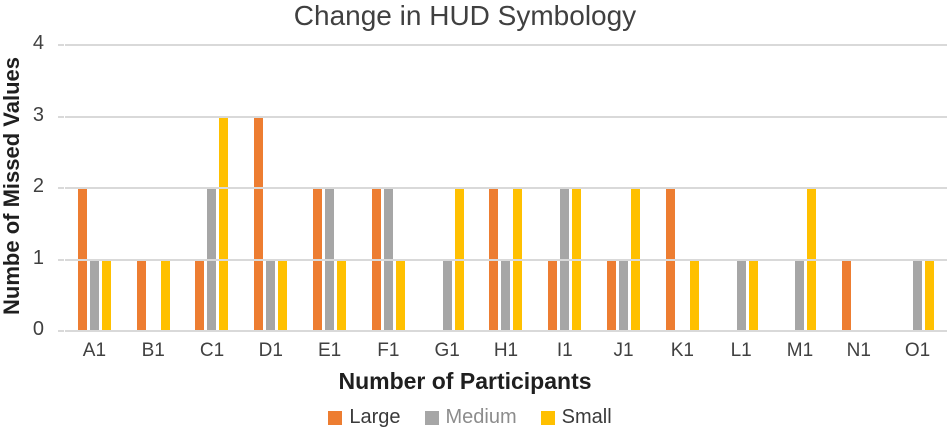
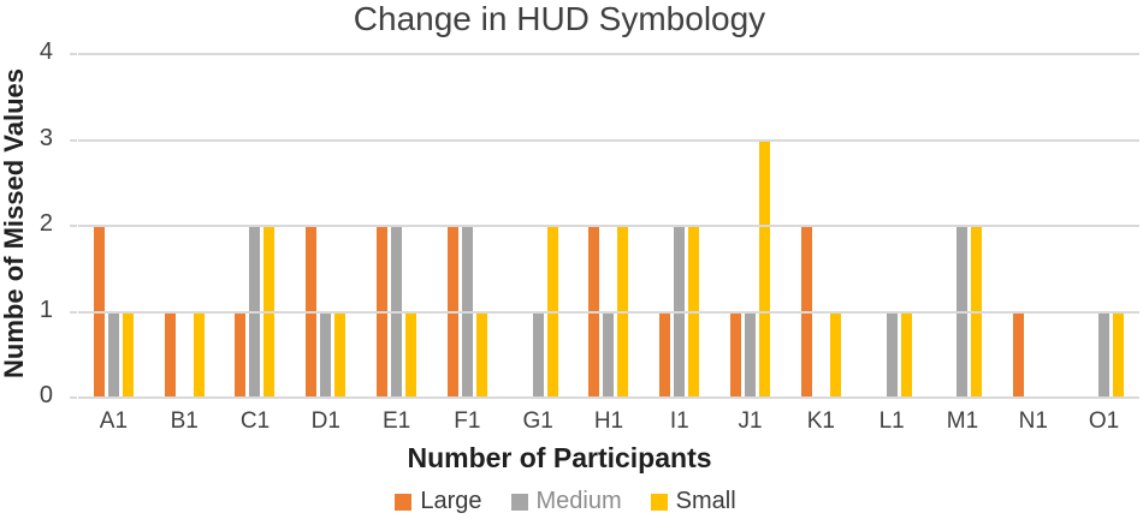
Small/C1: 3 -> 2
Large/D1: 3 -> 2
Small/J1: 2 -> 3
Medium/M1: 1 -> 2
